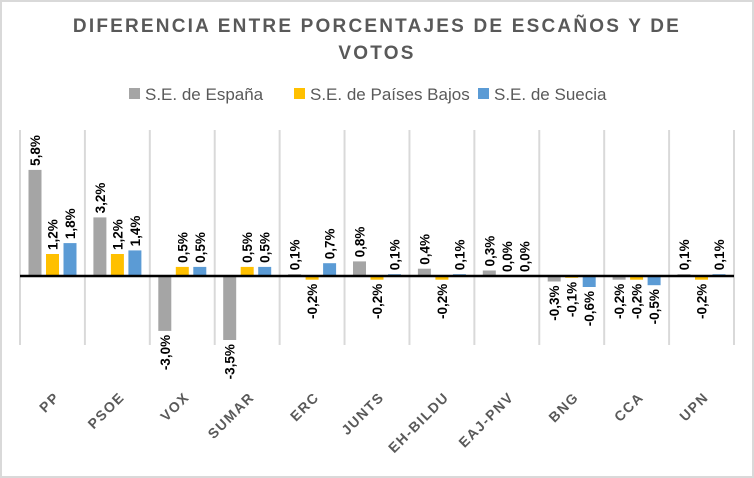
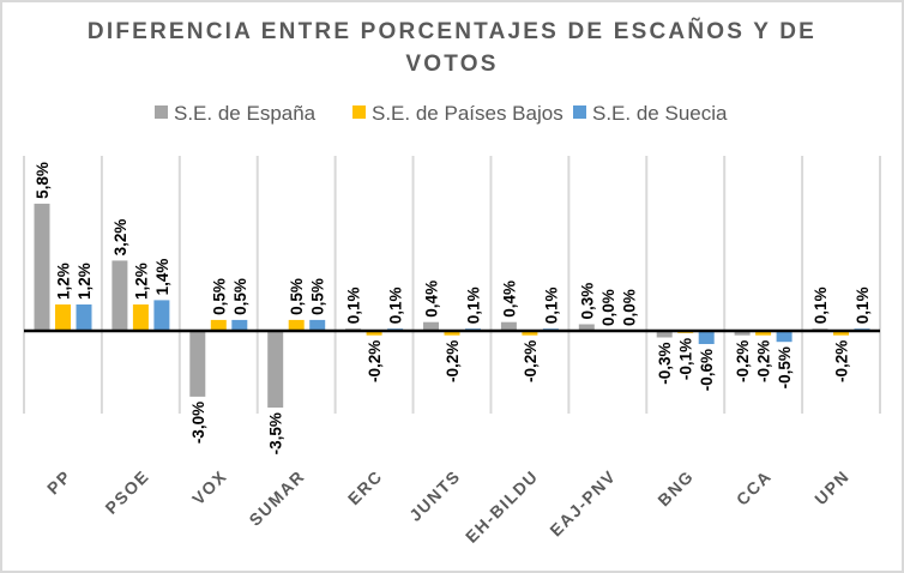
S.E. de Suecia/PP: 1,8% -> 1,2%
S.E. de Suecia/ERC: 0,7% -> 0,1%
S.E. de España/JUNTS: 0,8% -> 0,4%
